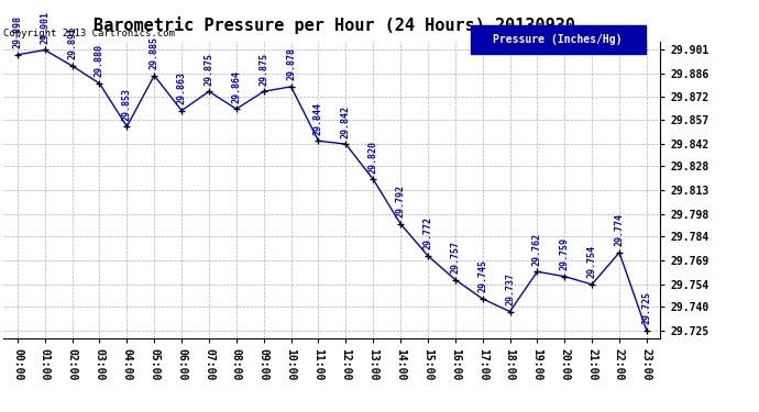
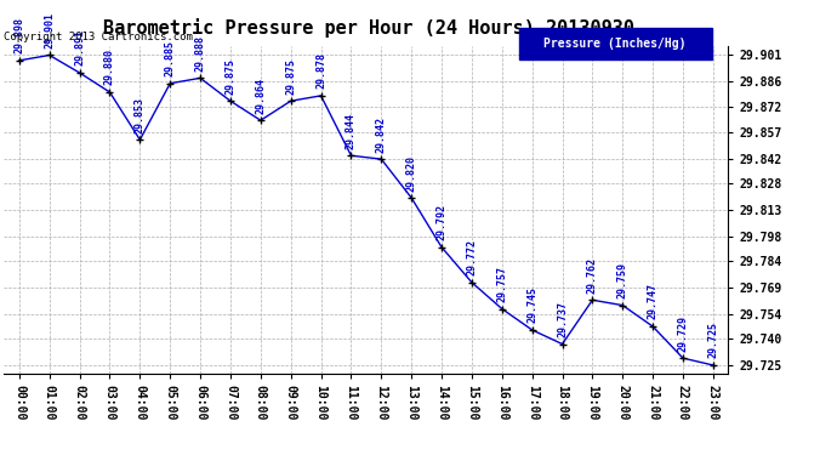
06:00: 29.863 -> 29.888
21:00: 29.754 -> 29.747
22:00: 29.774 -> 29.729
